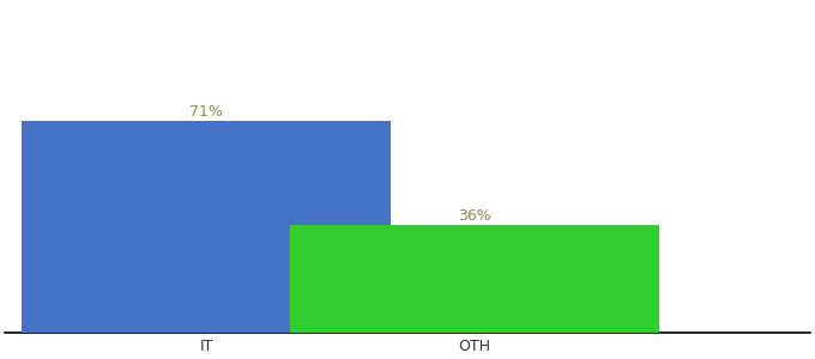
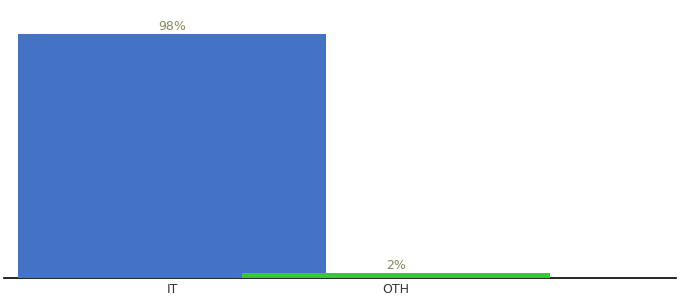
IT: 71% -> 98%
OTH: 36% -> 2%
